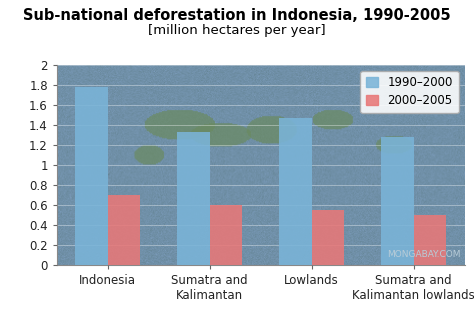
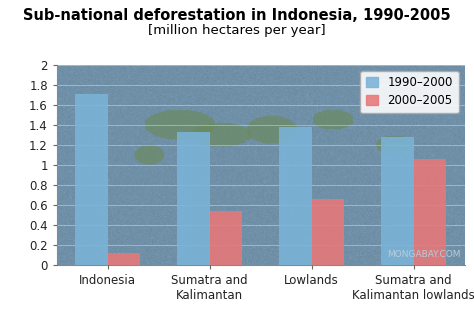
1990–2000/Indonesia: 1.78 -> 1.71
2000–2005/Indonesia: 0.70 -> 0.12
2000–2005/Sumatra and Kalimantan: 0.60 -> 0.54
1990–2000/Lowlands: 1.47 -> 1.38
2000–2005/Lowlands: 0.55 -> 0.66
2000–2005/Sumatra and Kalimantan lowlands: 0.50 -> 1.06
